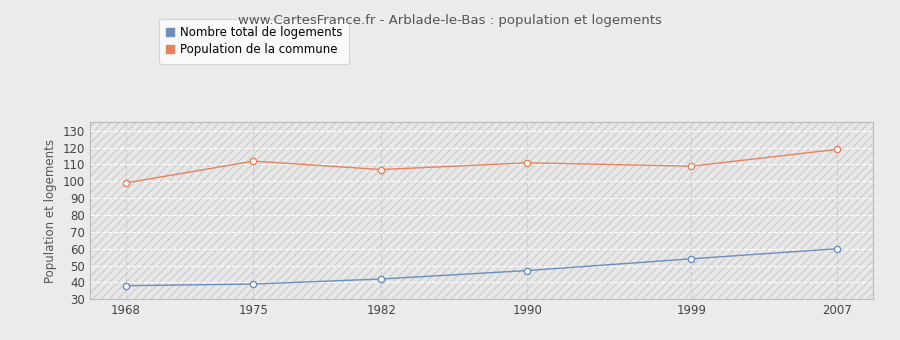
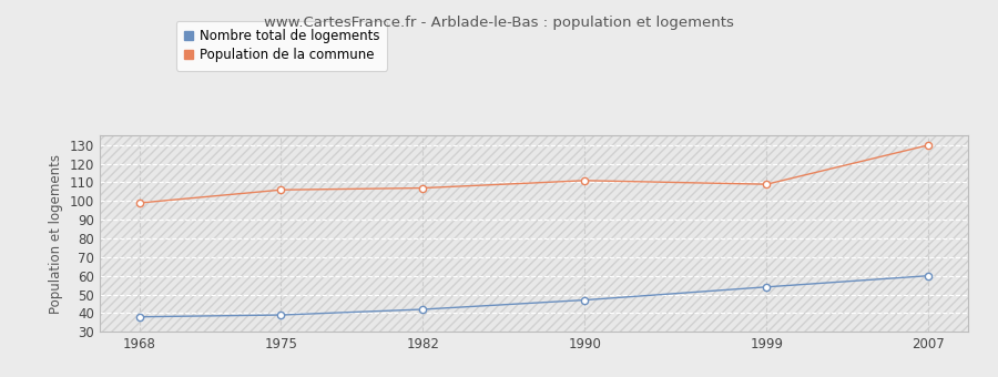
Population de la commune/1975: 112 -> 106
Population de la commune/2007: 119 -> 130
